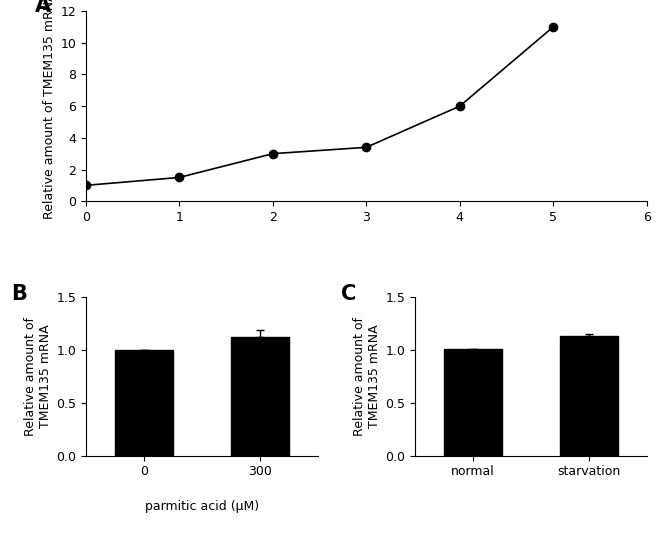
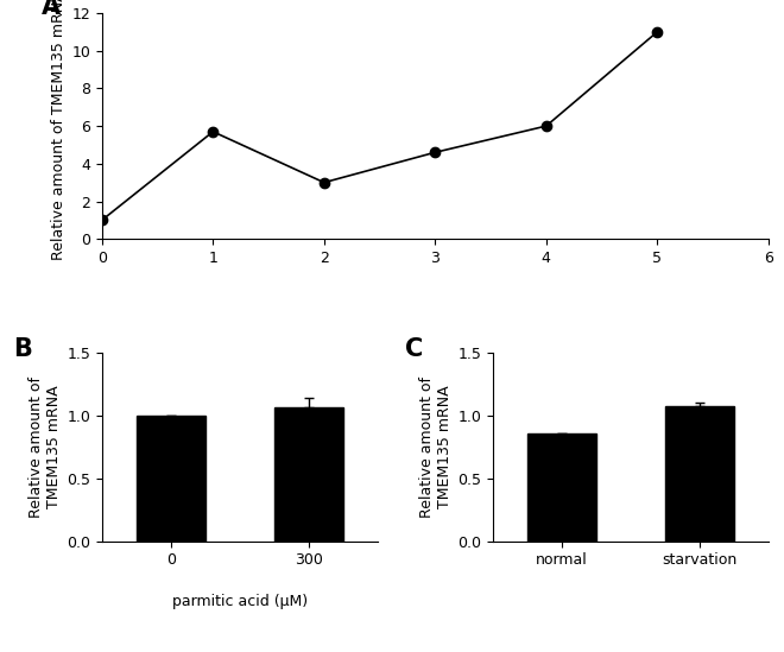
1: 1.5 -> 5.7
3: 3.4 -> 4.6
300: 1.12 -> 1.07
normal: 1.01 -> 0.86
starvation: 1.13 -> 1.08
